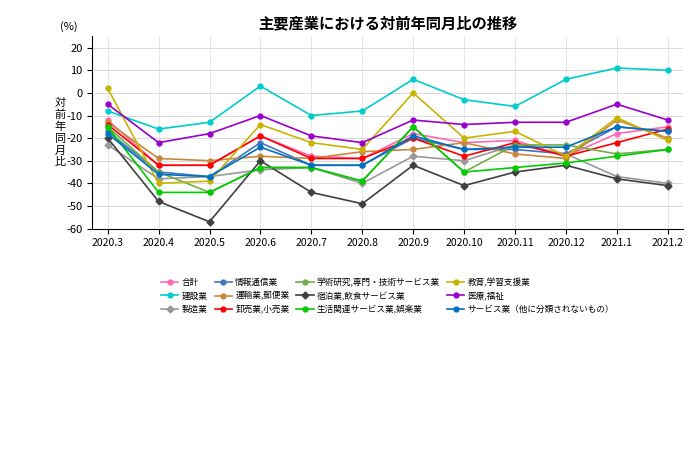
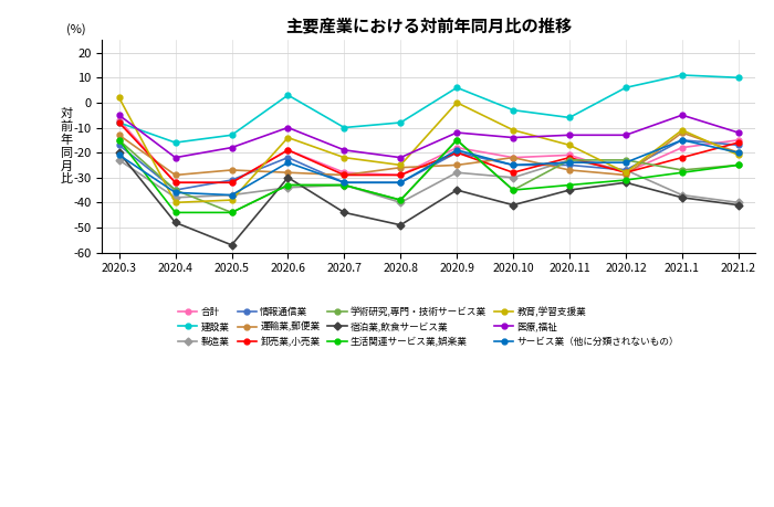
合計/2020.3: -12 -> -7
卸売業,小売業/2020.3: -14 -> -8
サービス業（他に分類されないもの）/2020.3: -18 -> -21
情報通信業/2020.5: -37 -> -31
運輸業,郵便業/2020.5: -30 -> -27
宿泊業,飲食サービス業/2020.9: -32 -> -35
教育,学習支援業/2020.10: -20 -> -11
サービス業（他に分類されないもの）/2021.2: -17 -> -20
